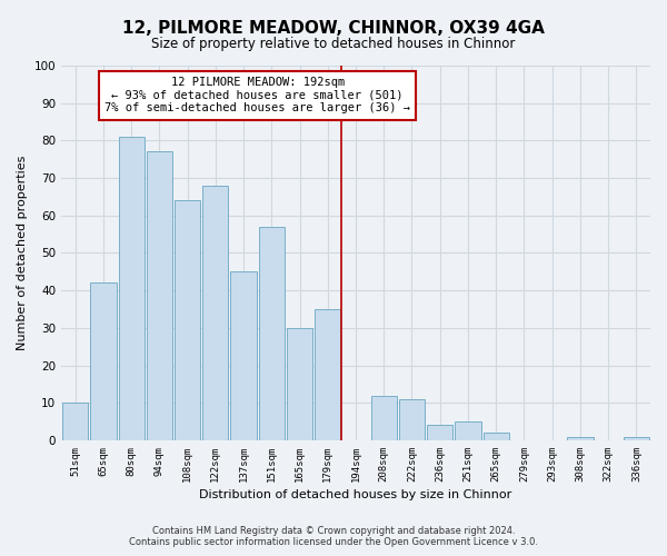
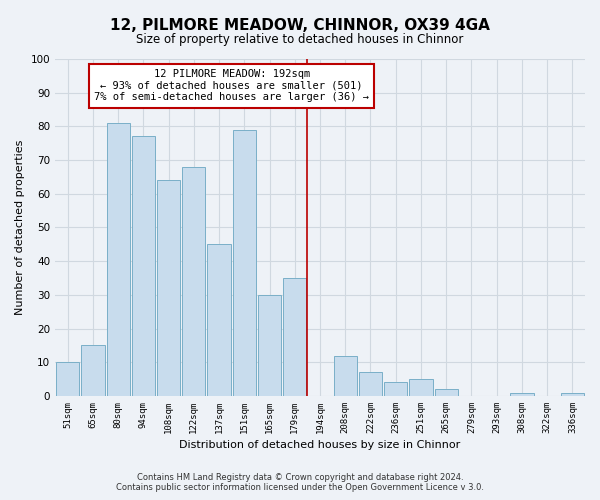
65sqm: 42 -> 15
151sqm: 57 -> 79
222sqm: 11 -> 7
